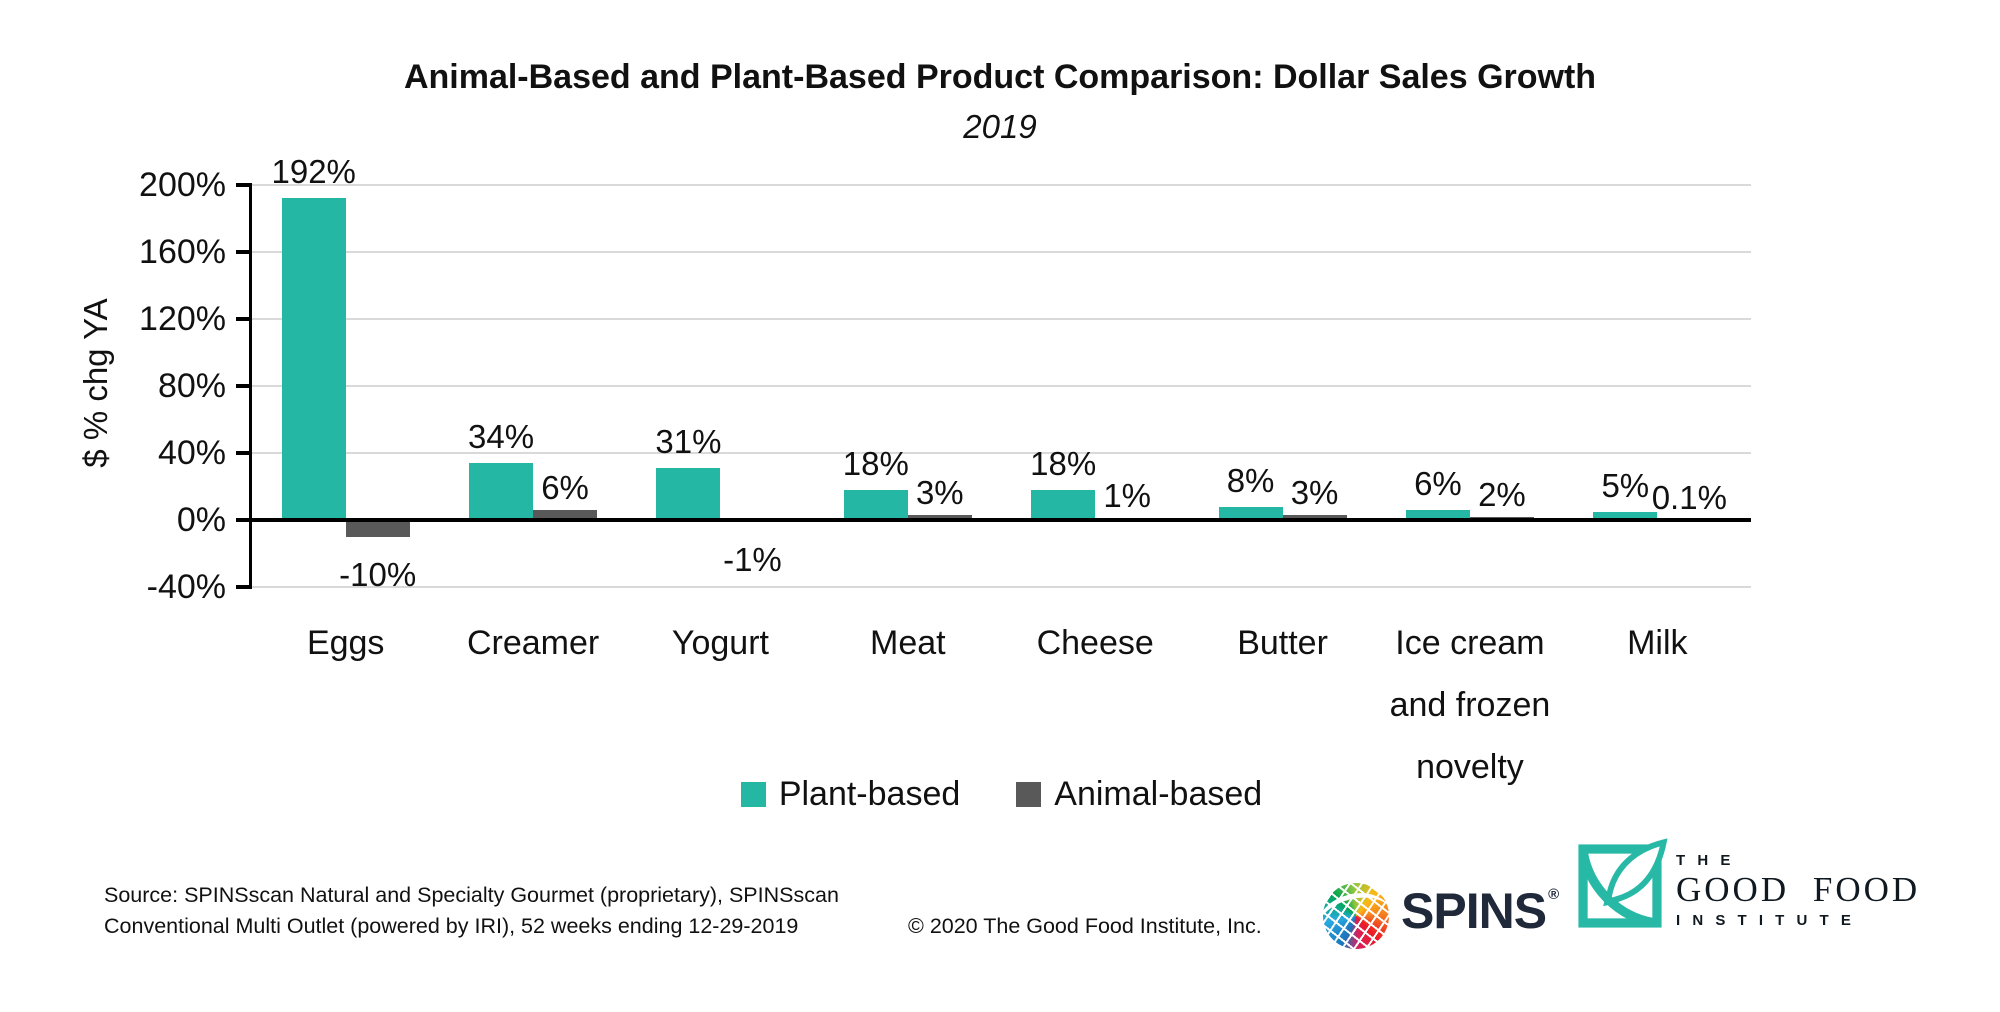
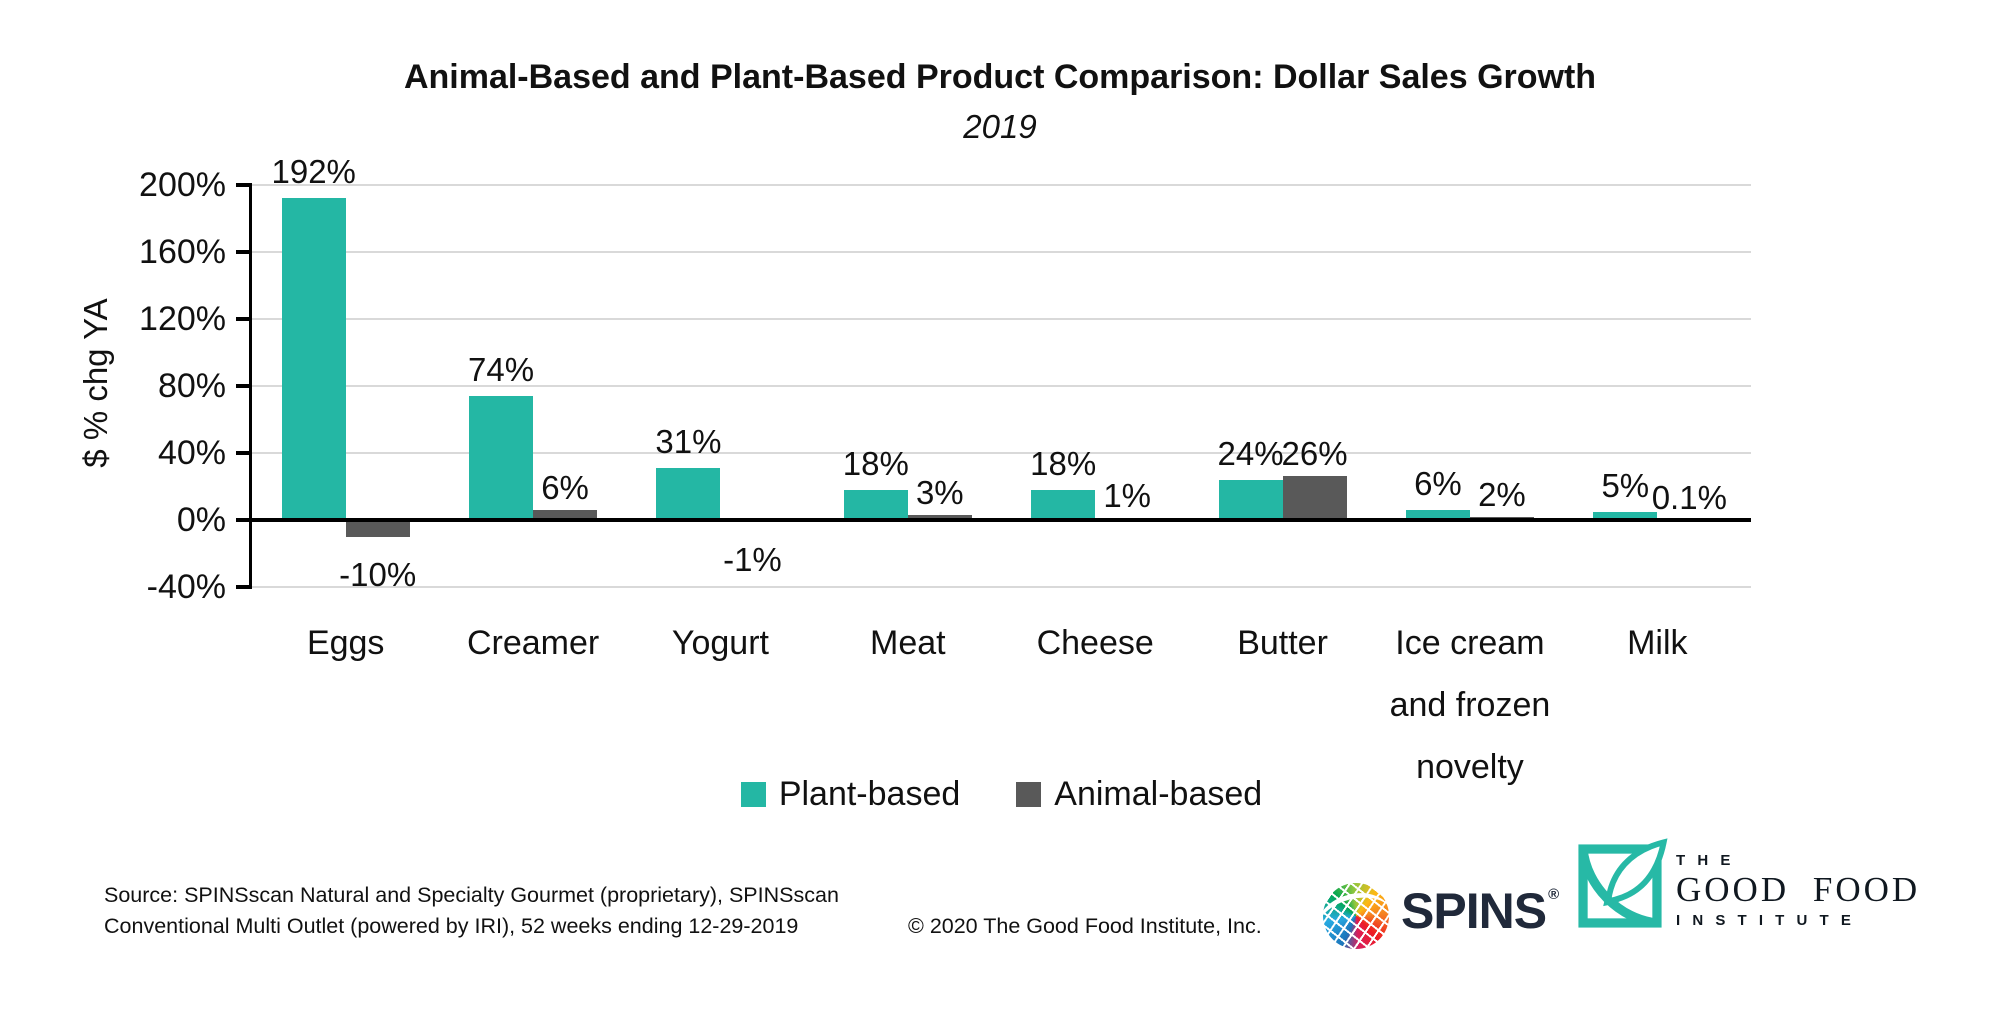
Plant-based/Creamer: 34% -> 74%
Plant-based/Butter: 8% -> 24%
Animal-based/Butter: 3% -> 26%
